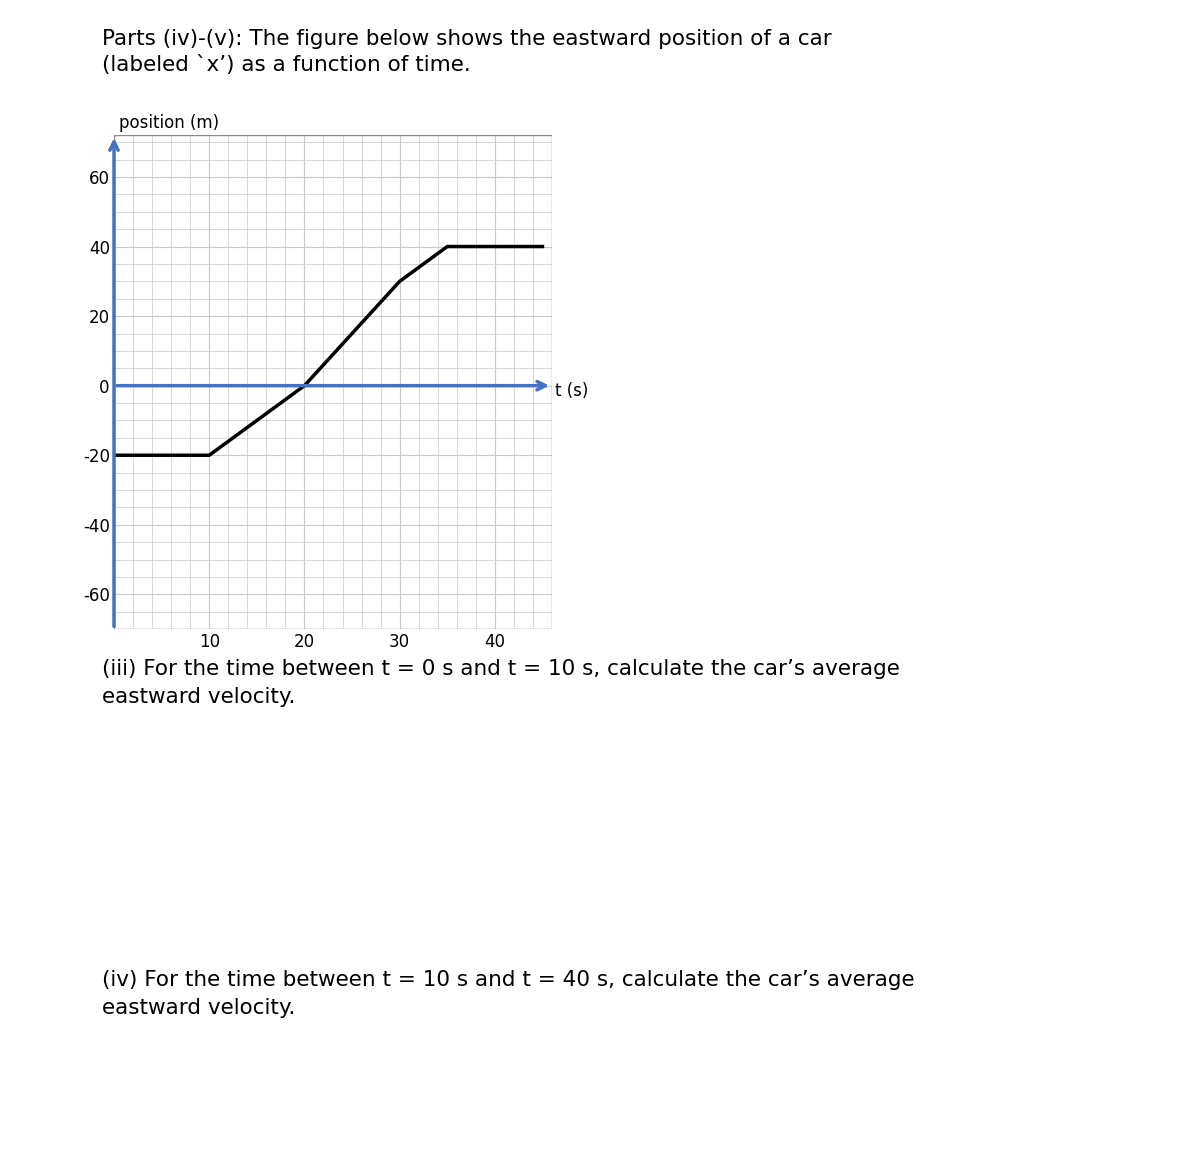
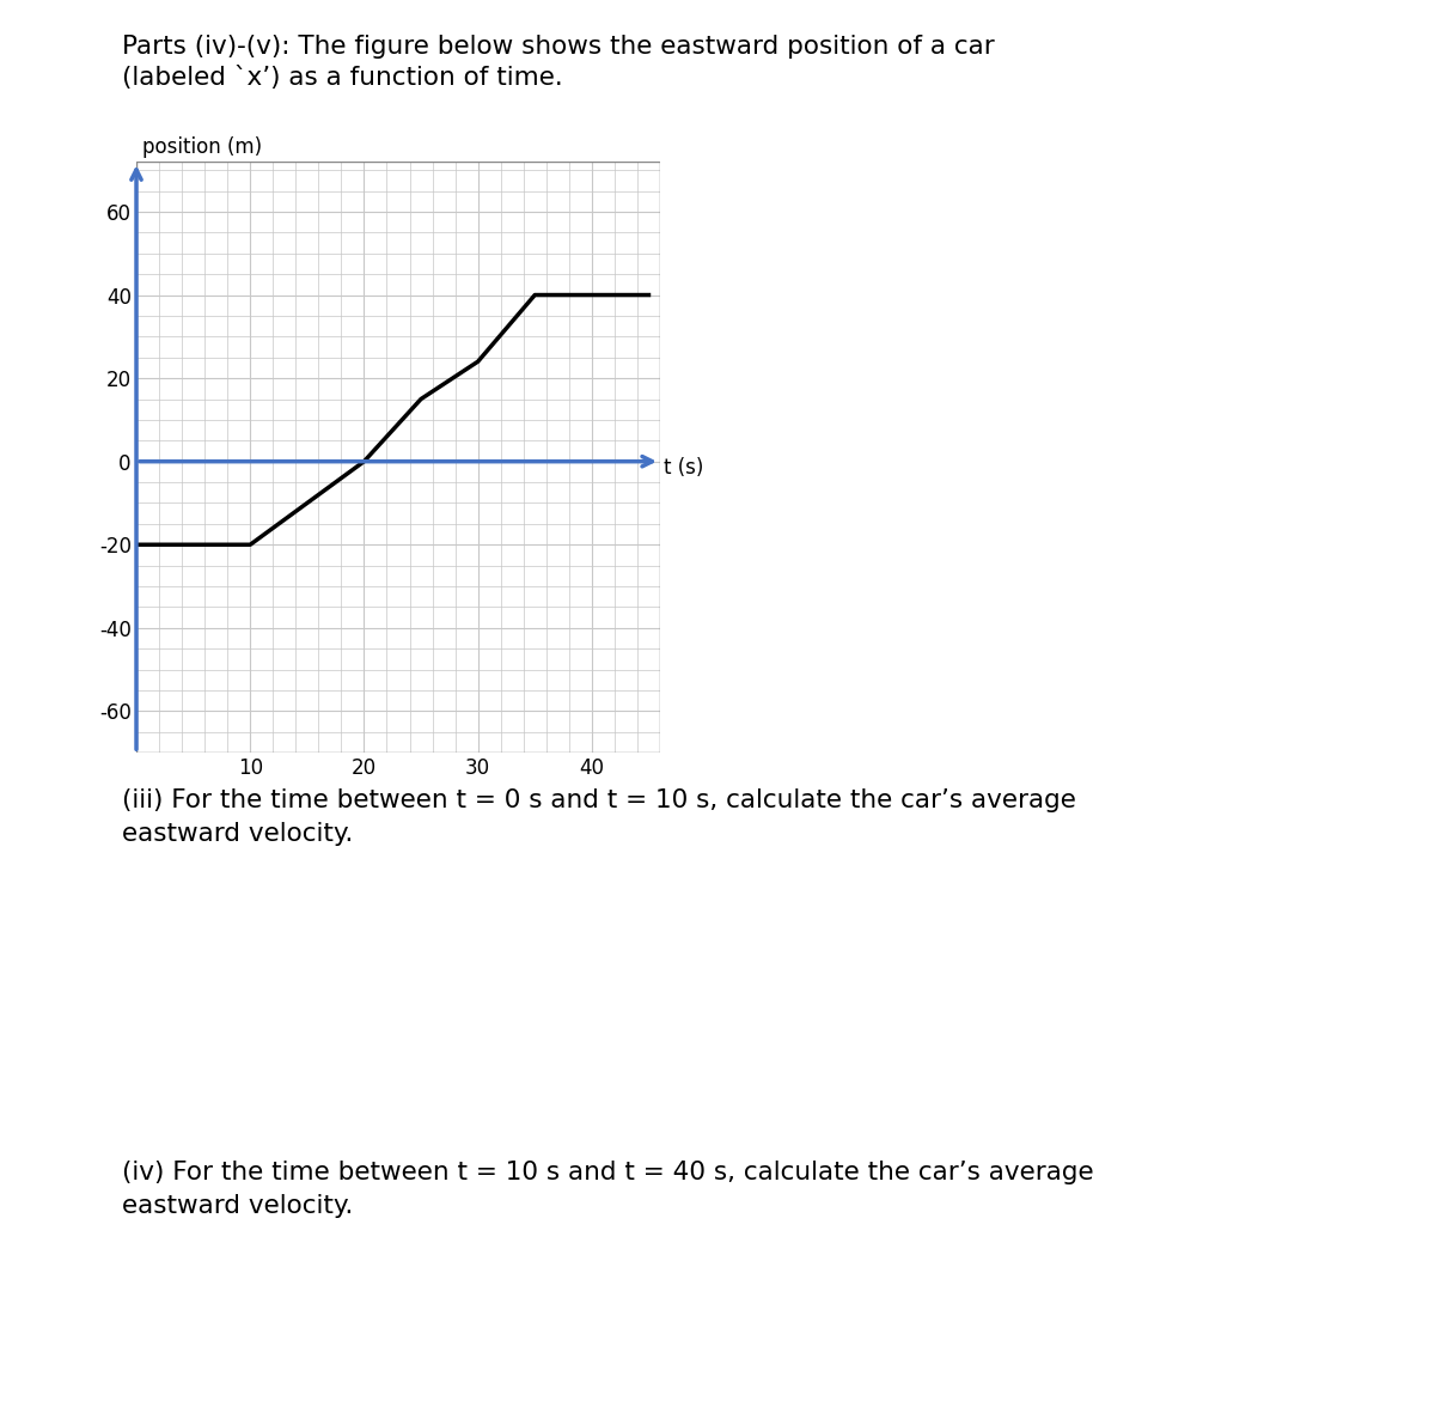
30: 30 -> 24
